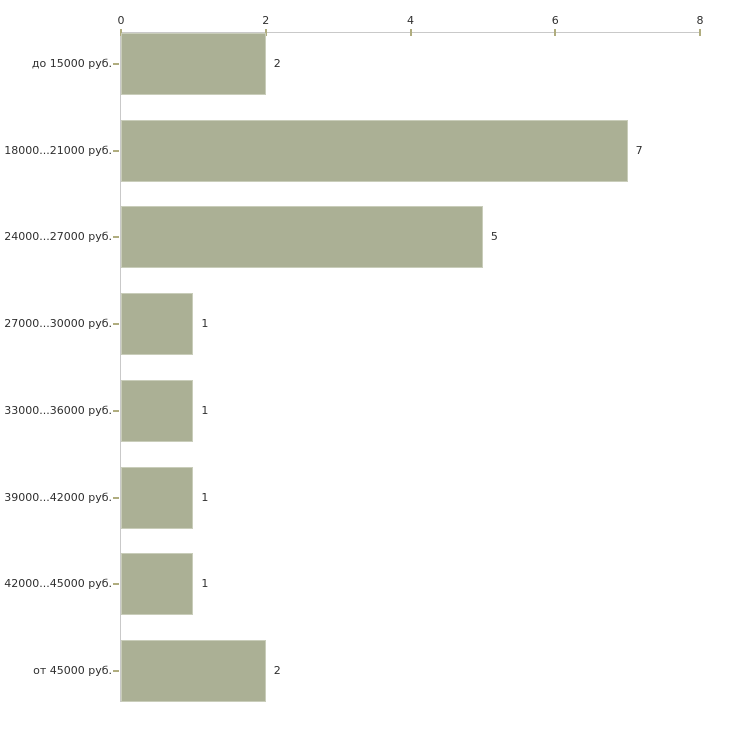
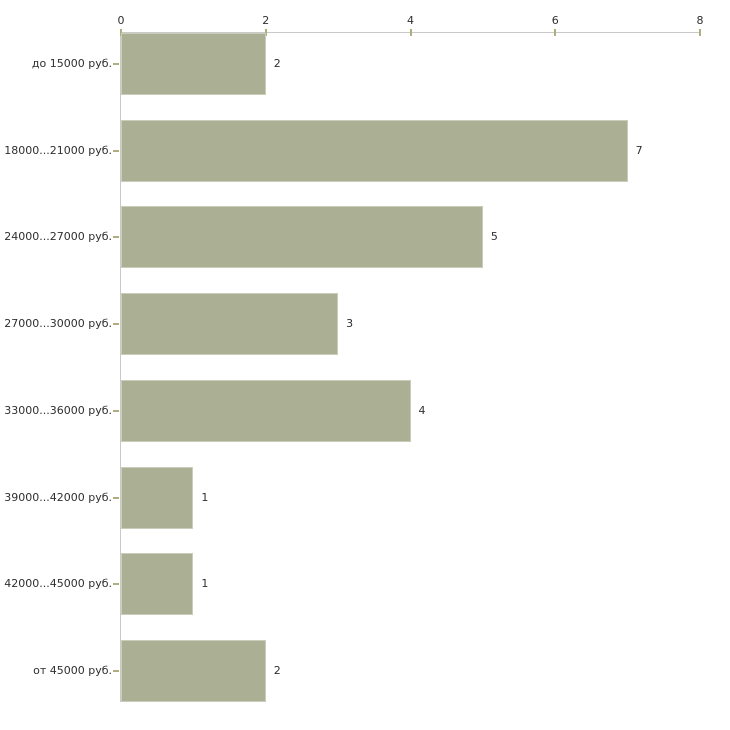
27000...30000 руб.: 1 -> 3
33000...36000 руб.: 1 -> 4
